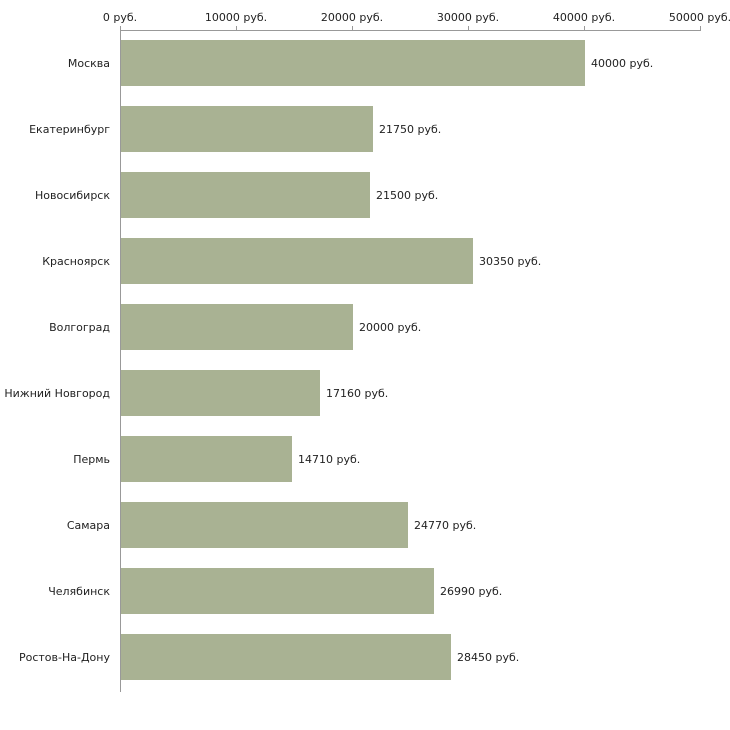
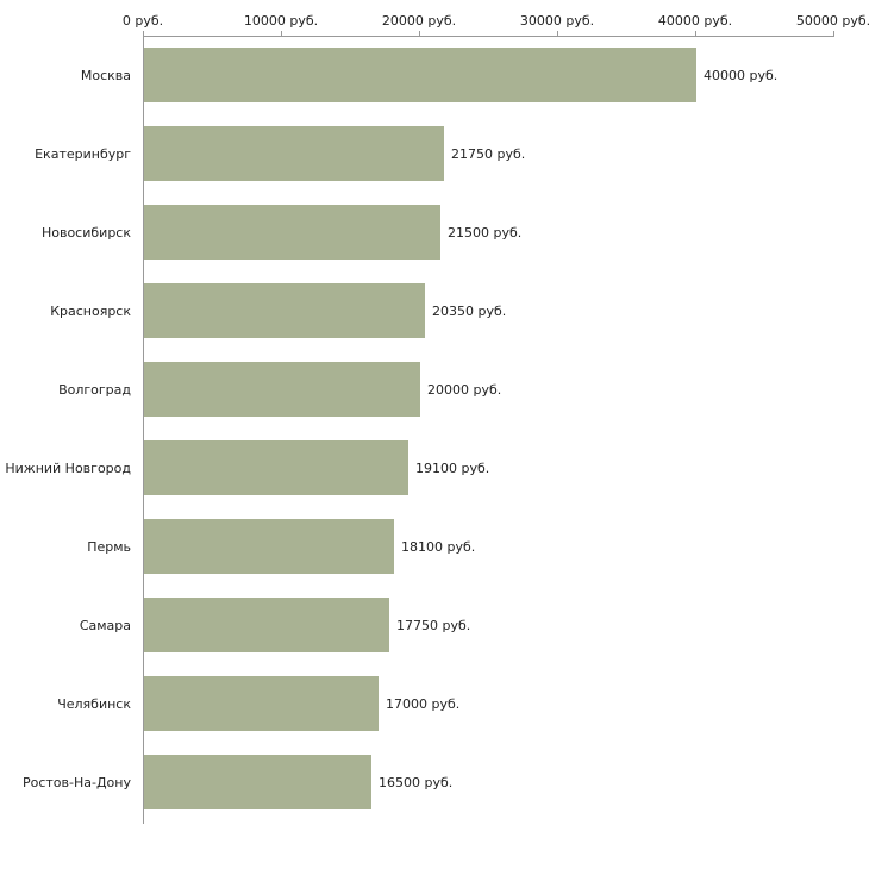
Красноярск: 30350 -> 20350
Нижний Новгород: 17160 -> 19100
Пермь: 14710 -> 18100
Самара: 24770 -> 17750
Челябинск: 26990 -> 17000
Ростов-На-Дону: 28450 -> 16500
